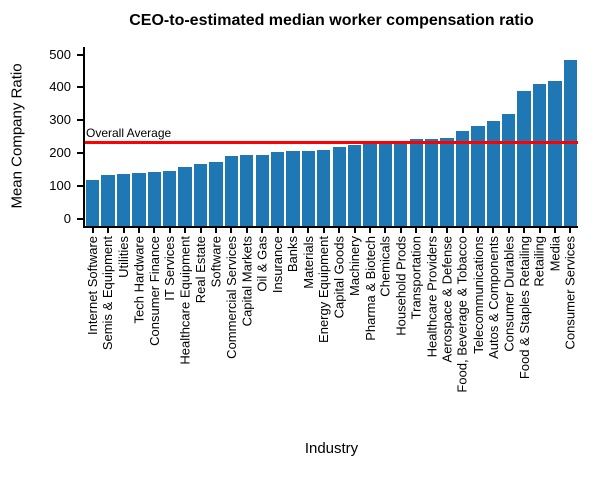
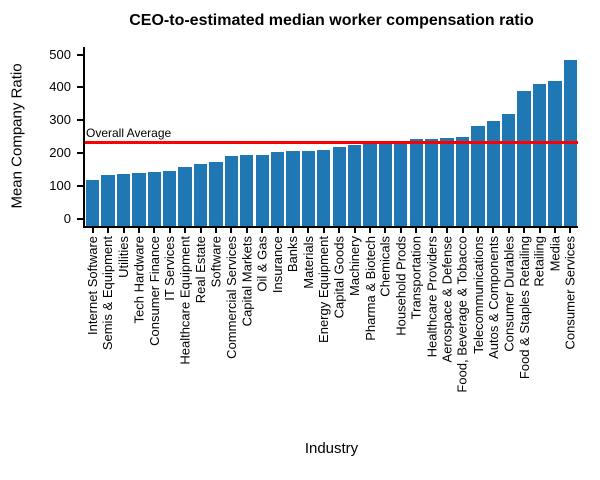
Food, Beverage & Tobacco: 270 -> 250
